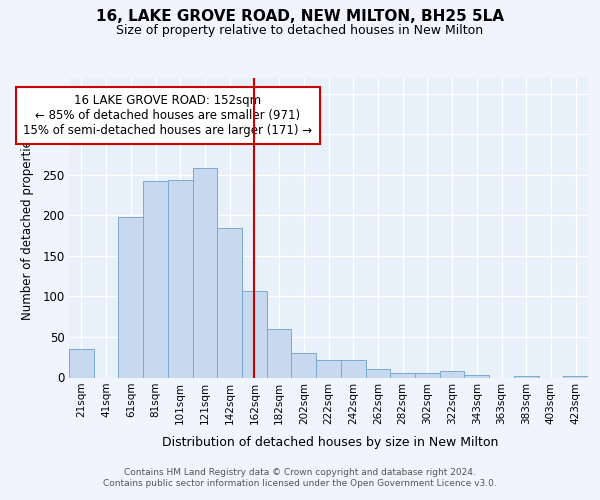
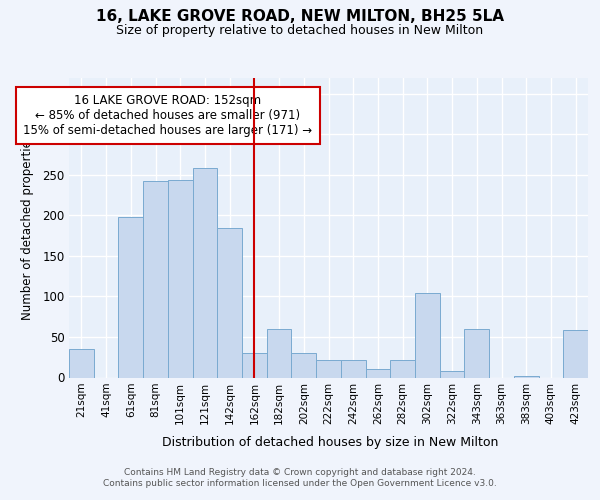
162sqm: 107 -> 30
282sqm: 6 -> 22
302sqm: 6 -> 104
343sqm: 3 -> 60
423sqm: 2 -> 58
